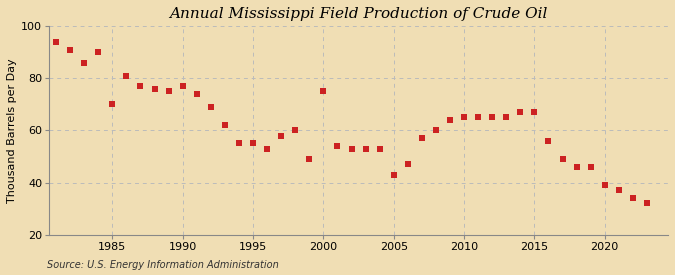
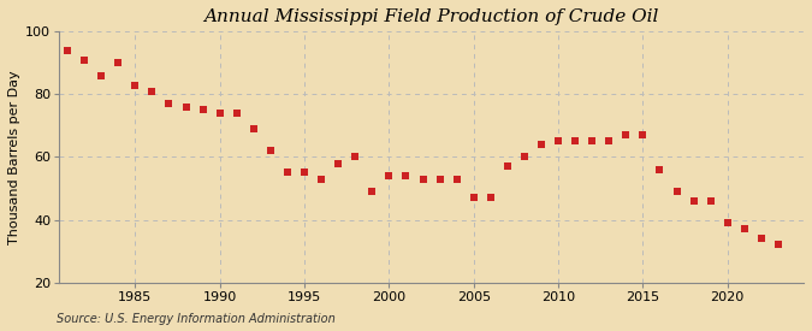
1985: 70 -> 83
1990: 77 -> 74
2000: 75 -> 54
2005: 43 -> 47
